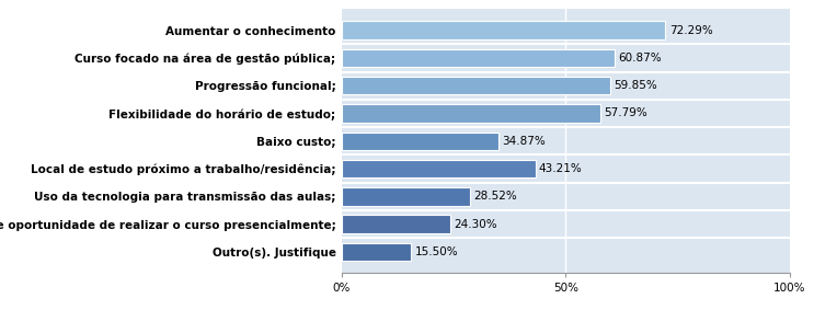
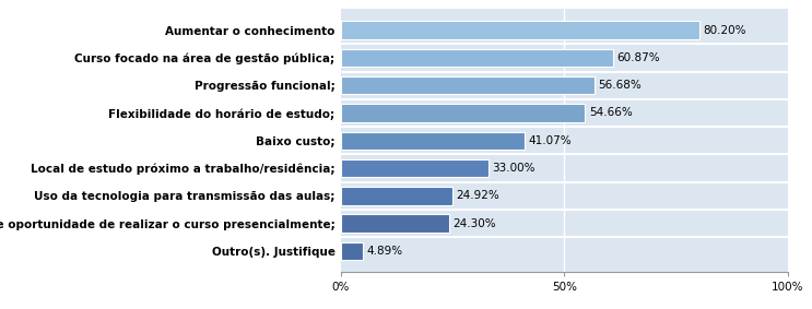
Aumentar o conhecimento: 72.29% -> 80.20%
Progressão funcional;: 59.85% -> 56.68%
Flexibilidade do horário de estudo;: 57.79% -> 54.66%
Baixo custo;: 34.87% -> 41.07%
Local de estudo próximo a trabalho/residência;: 43.21% -> 33.00%
Uso da tecnologia para transmissão das aulas;: 28.52% -> 24.92%
Outro(s). Justifique: 15.50% -> 4.89%
